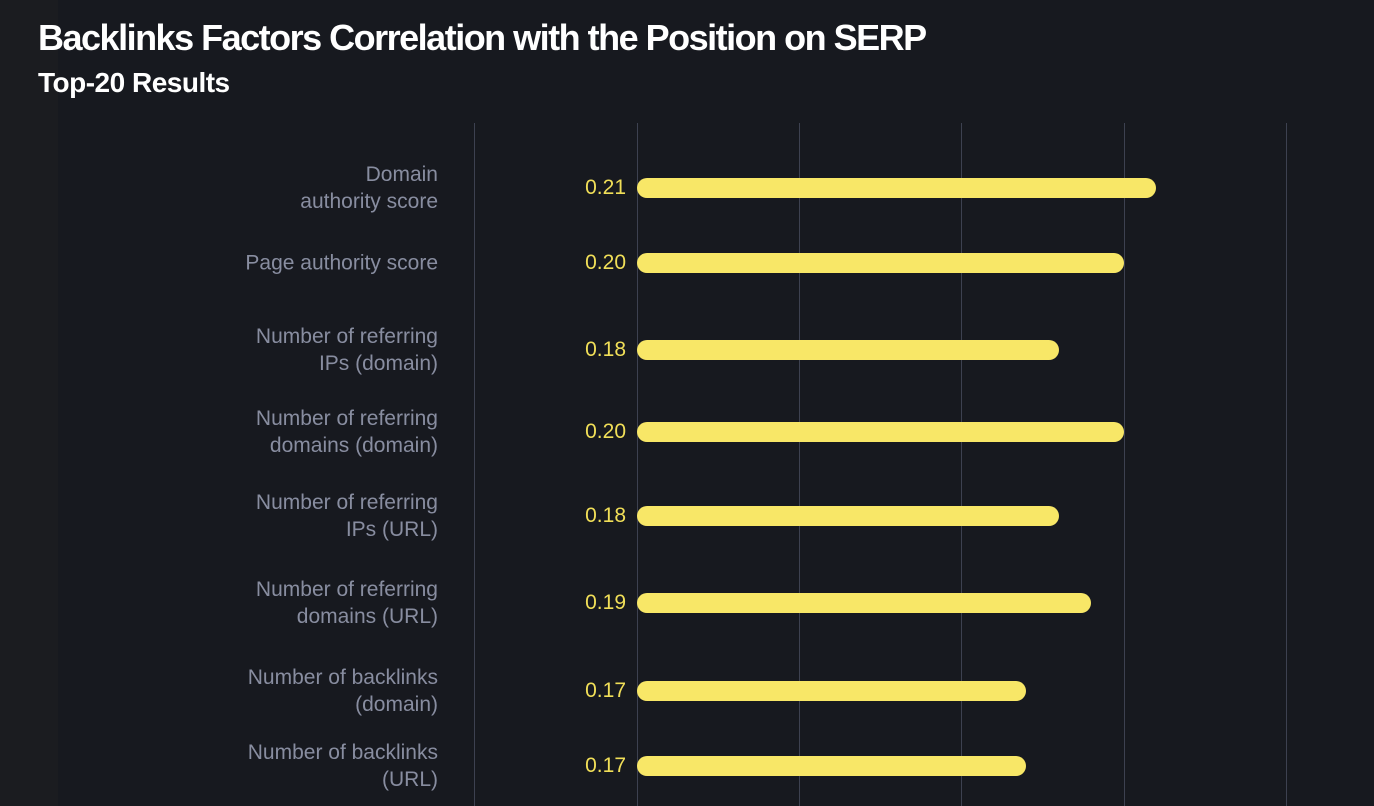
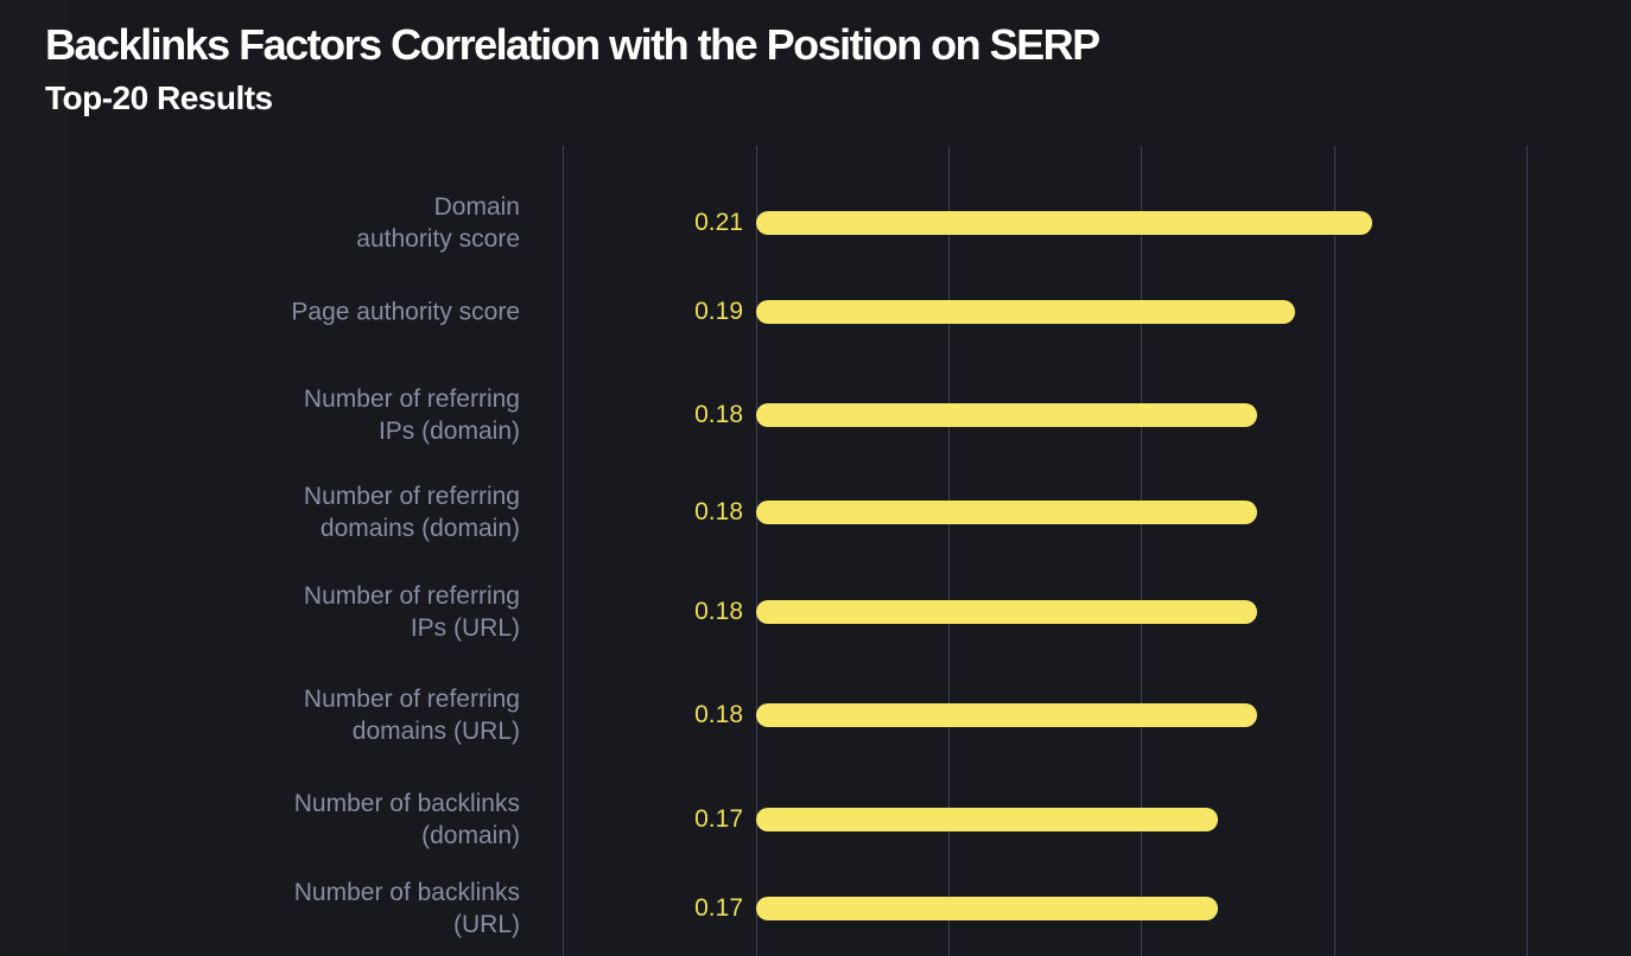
Page authority score: 0.20 -> 0.19
Number of referring domains (domain): 0.20 -> 0.18
Number of referring domains (URL): 0.19 -> 0.18
